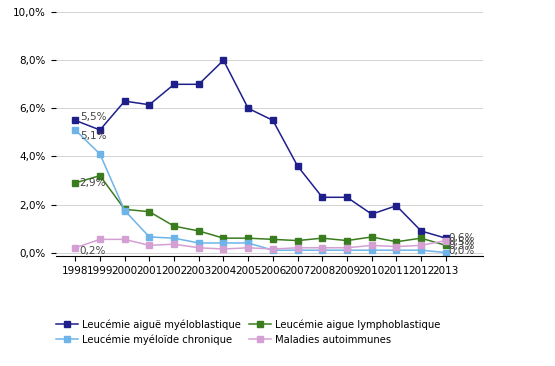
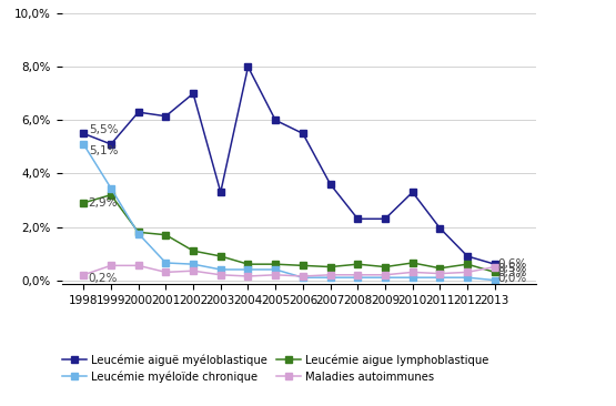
Leucémie myéloïde chronique/1999: 4,10% -> 3,45%
Leucémie aiguë myéloblastique/2003: 7,00% -> 3,30%
Leucémie aiguë myéloblastique/2010: 1,60% -> 3,30%
